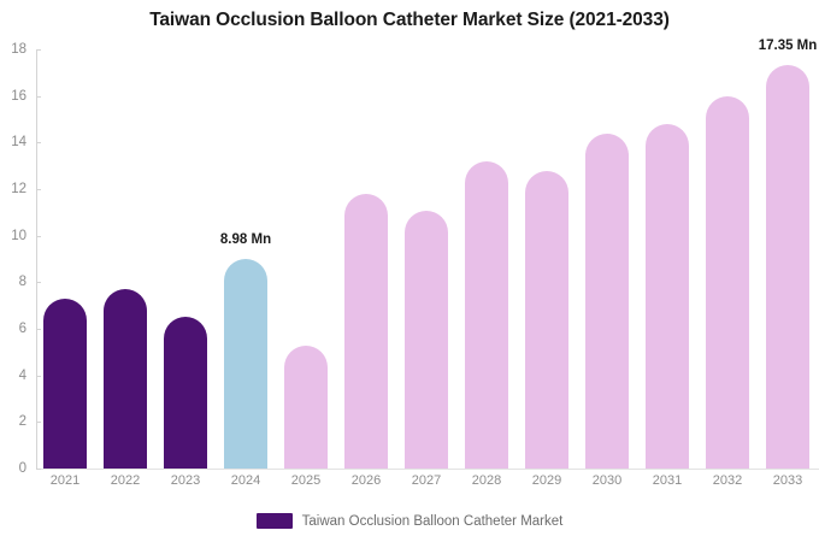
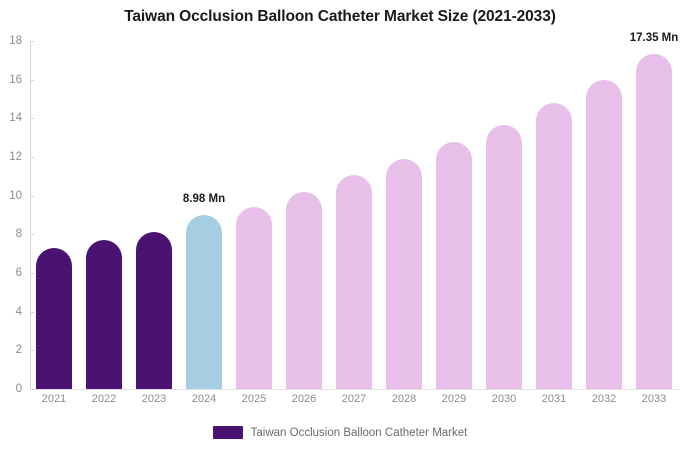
2023: 6.5 -> 8.1
2025: 5.3 -> 9.4
2026: 11.8 -> 10.2
2028: 13.2 -> 11.9
2030: 14.4 -> 13.7
